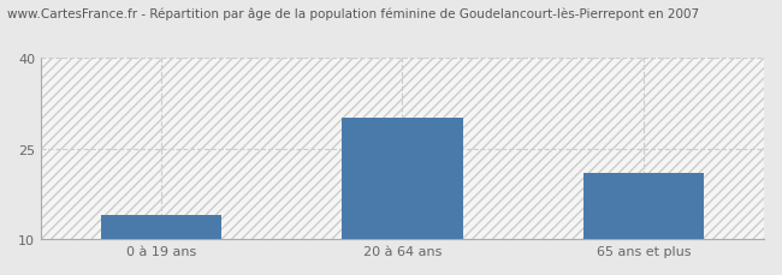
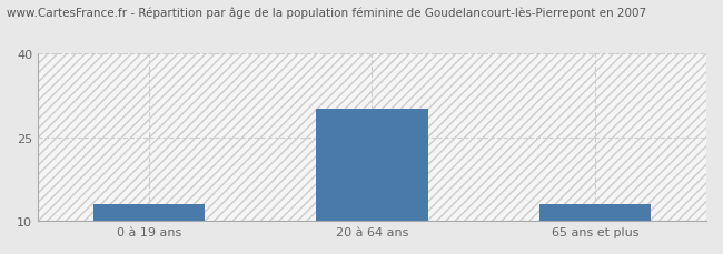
0 à 19 ans: 14 -> 13
65 ans et plus: 21 -> 13
